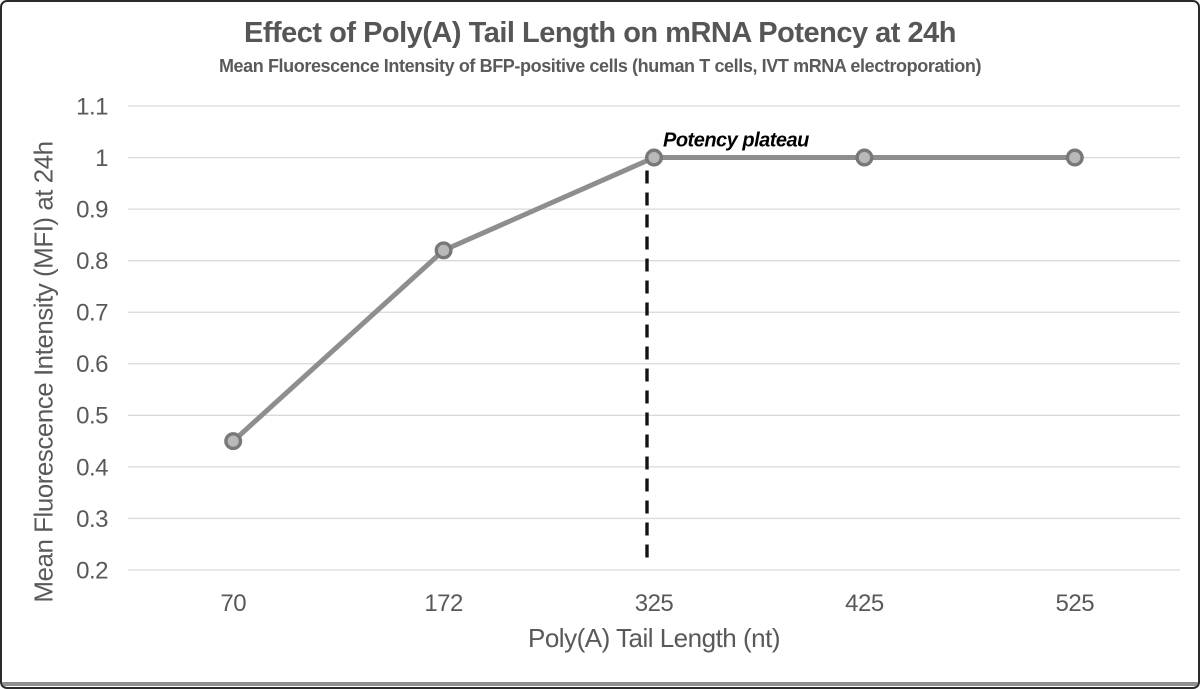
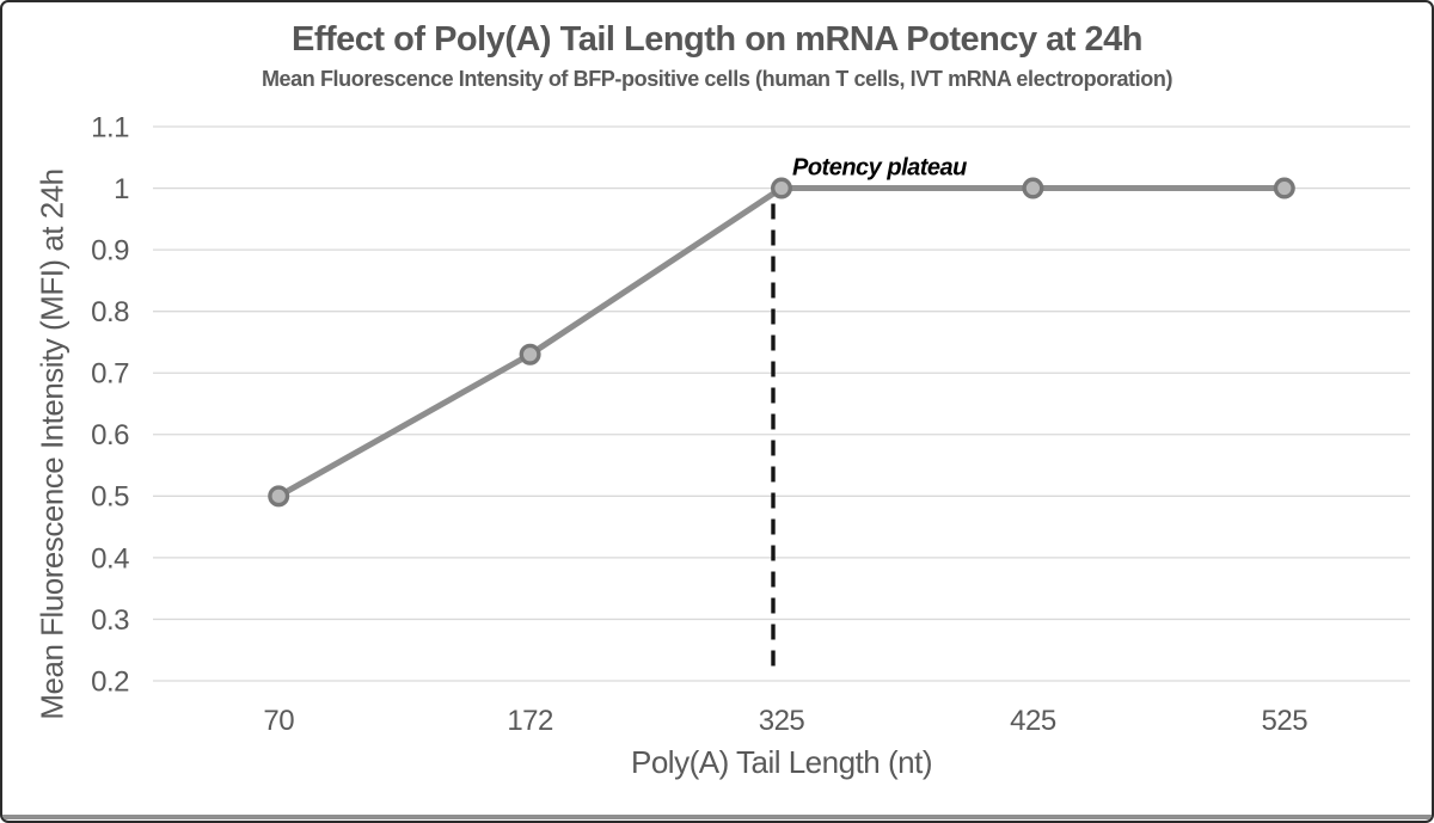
70: 0.45 -> 0.50
172: 0.82 -> 0.73
